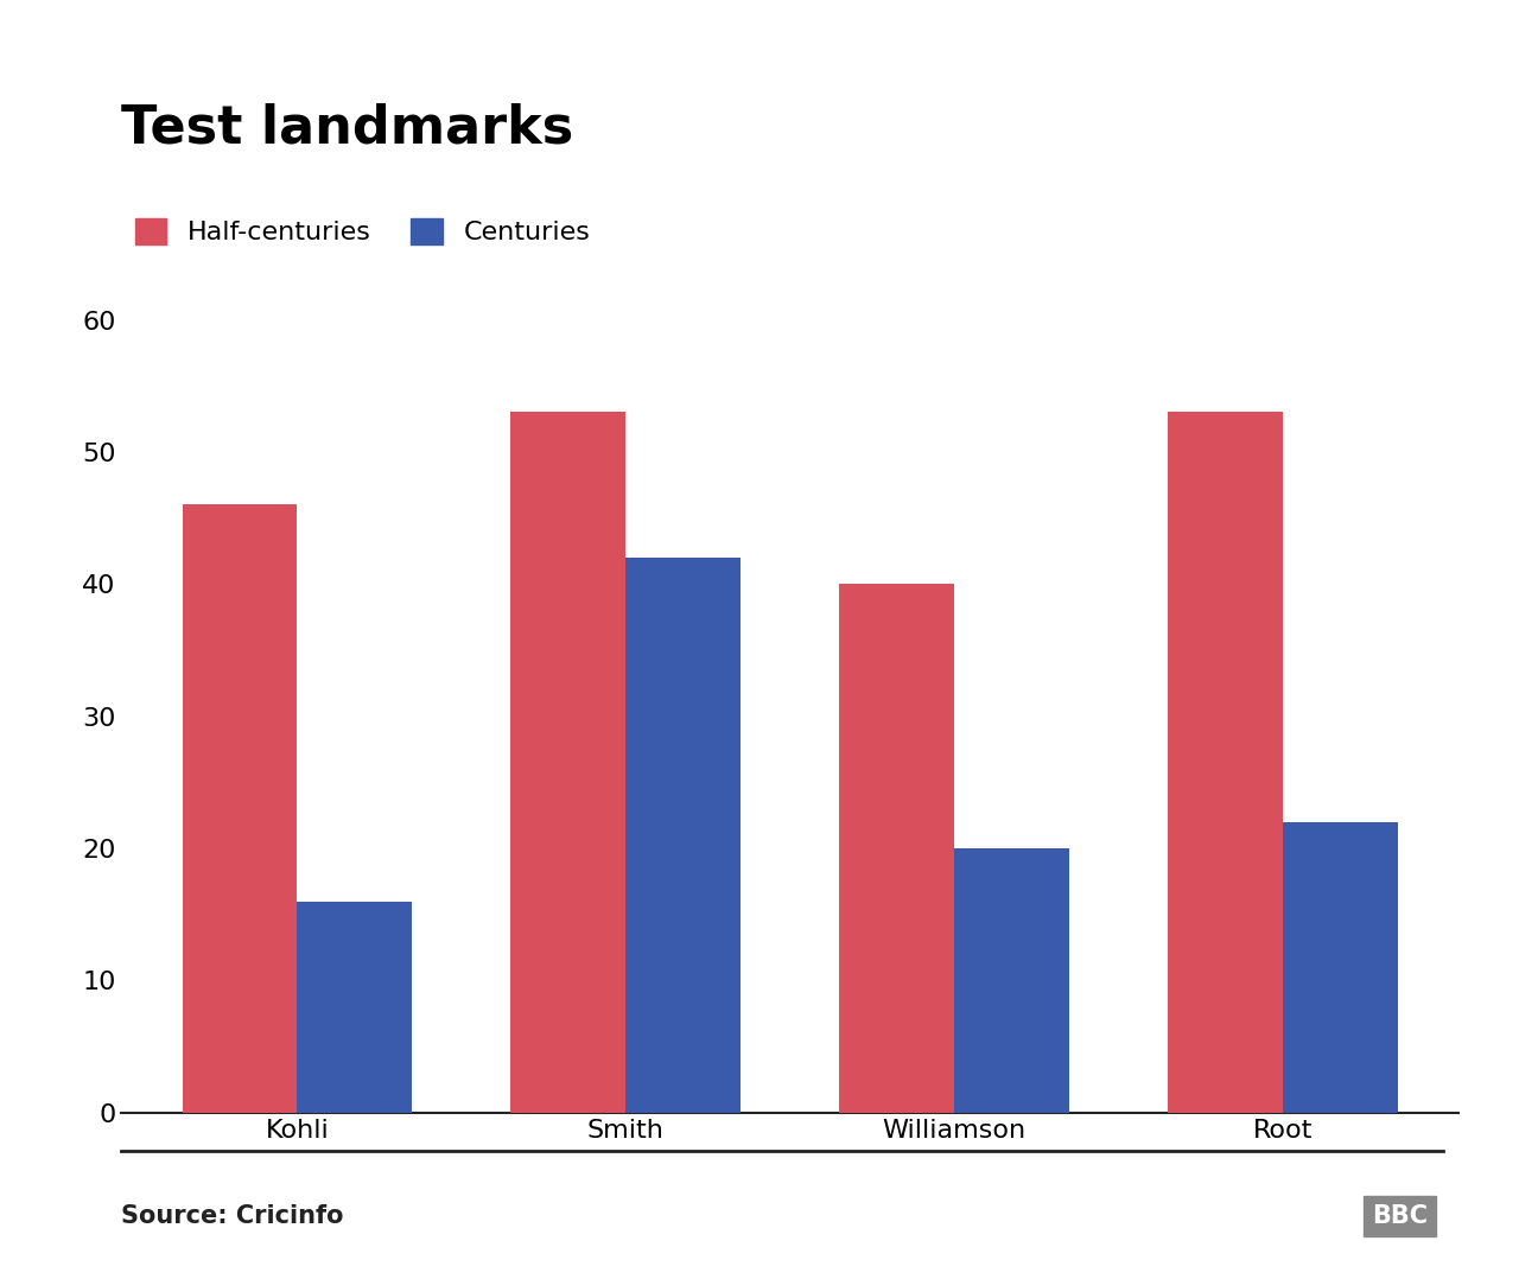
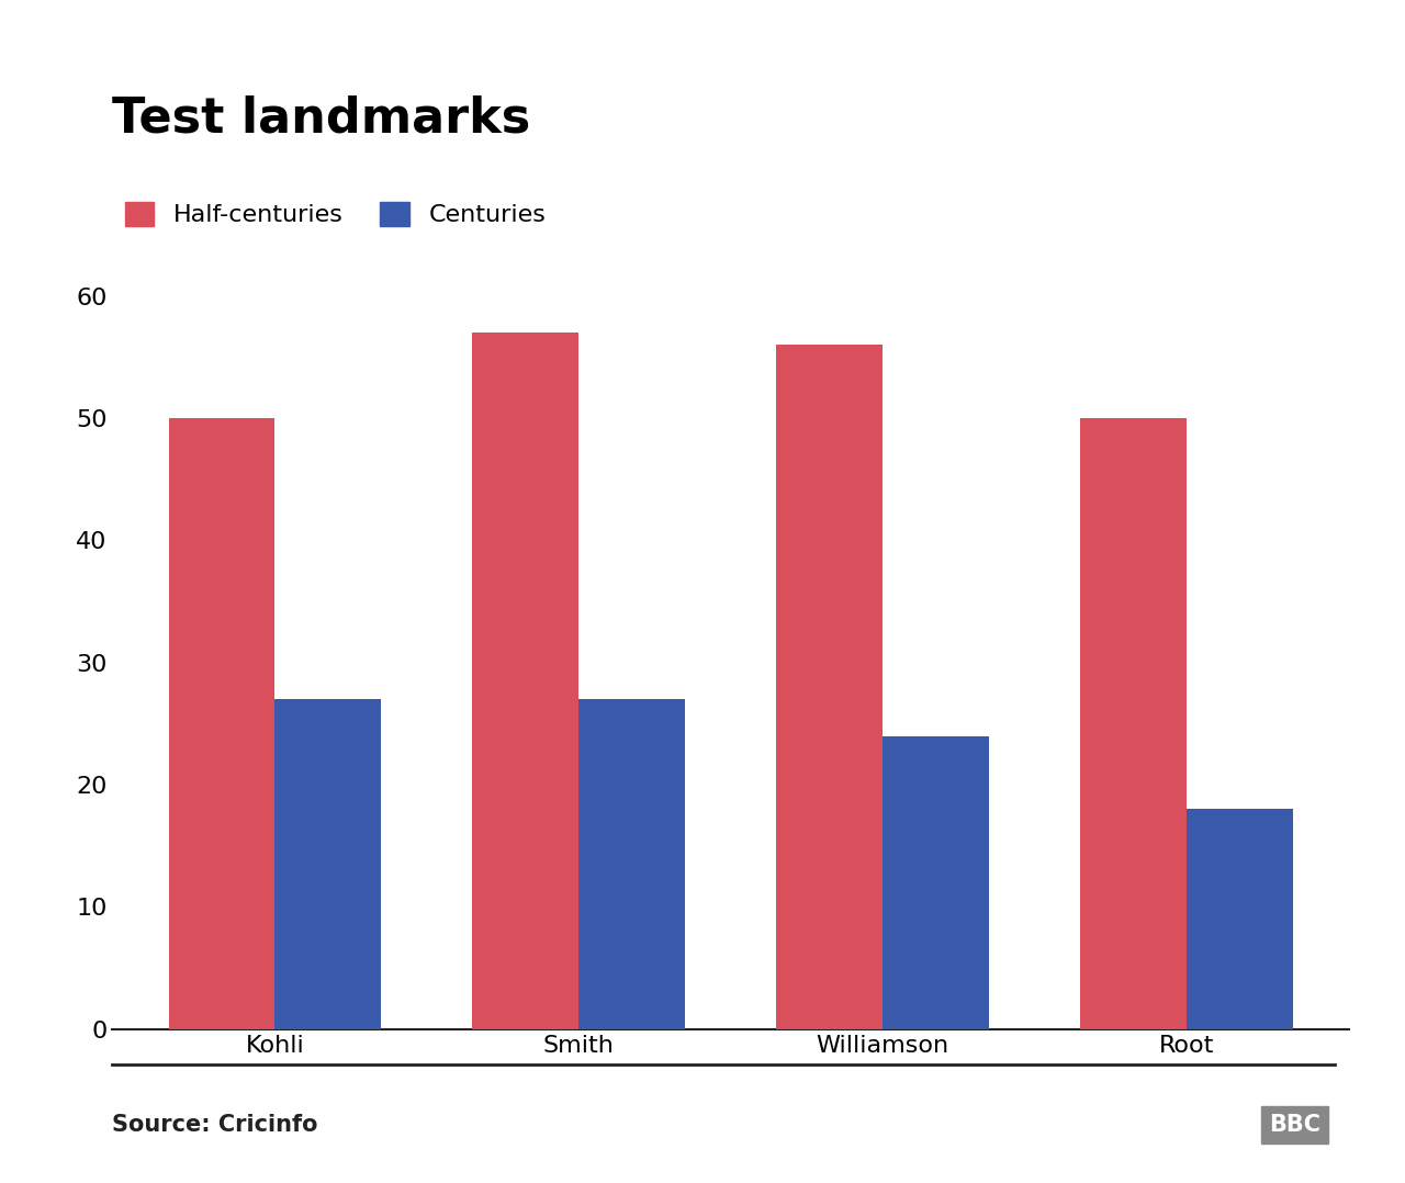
Half-centuries/Kohli: 46 -> 50
Centuries/Kohli: 16 -> 27
Half-centuries/Smith: 53 -> 57
Centuries/Smith: 42 -> 27
Half-centuries/Williamson: 40 -> 56
Centuries/Williamson: 20 -> 24
Half-centuries/Root: 53 -> 50
Centuries/Root: 22 -> 18
